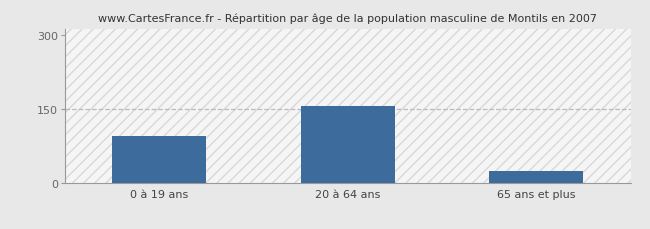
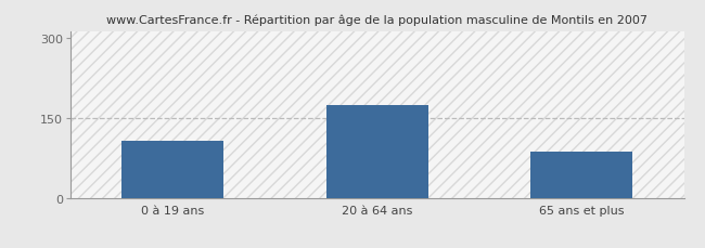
0 à 19 ans: 95 -> 107
20 à 64 ans: 155 -> 175
65 ans et plus: 25 -> 88
